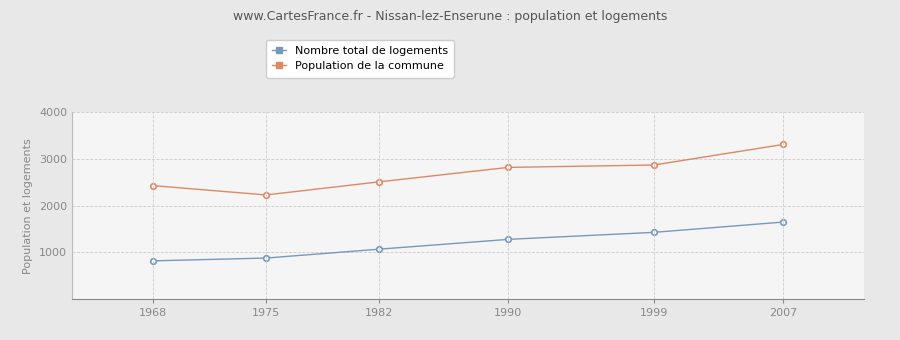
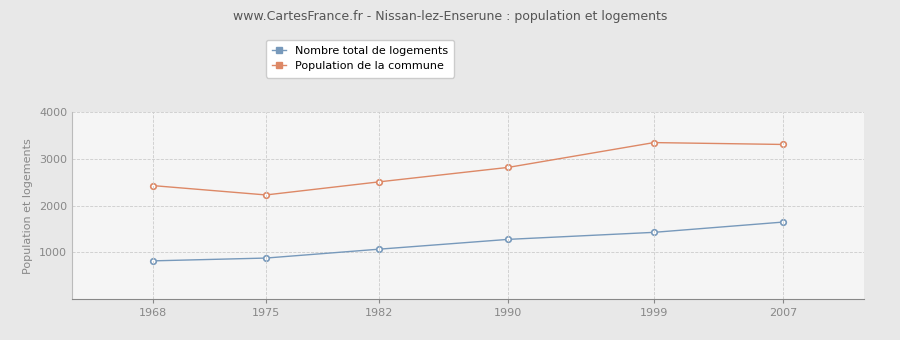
Population de la commune/1999: 2870 -> 3350
